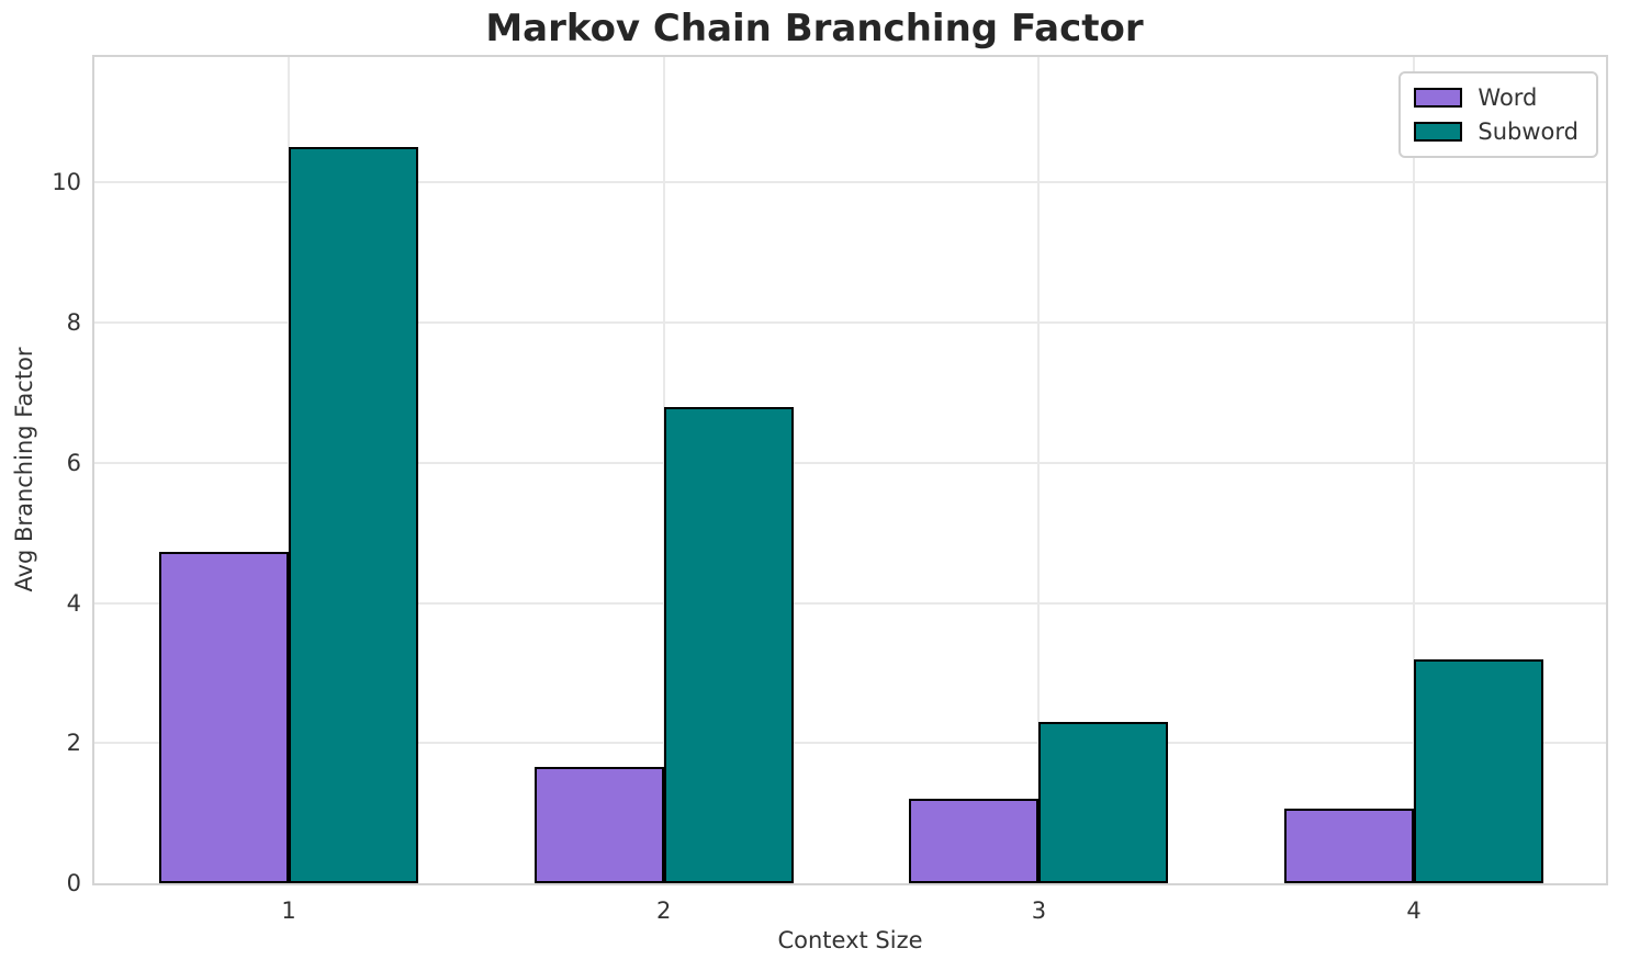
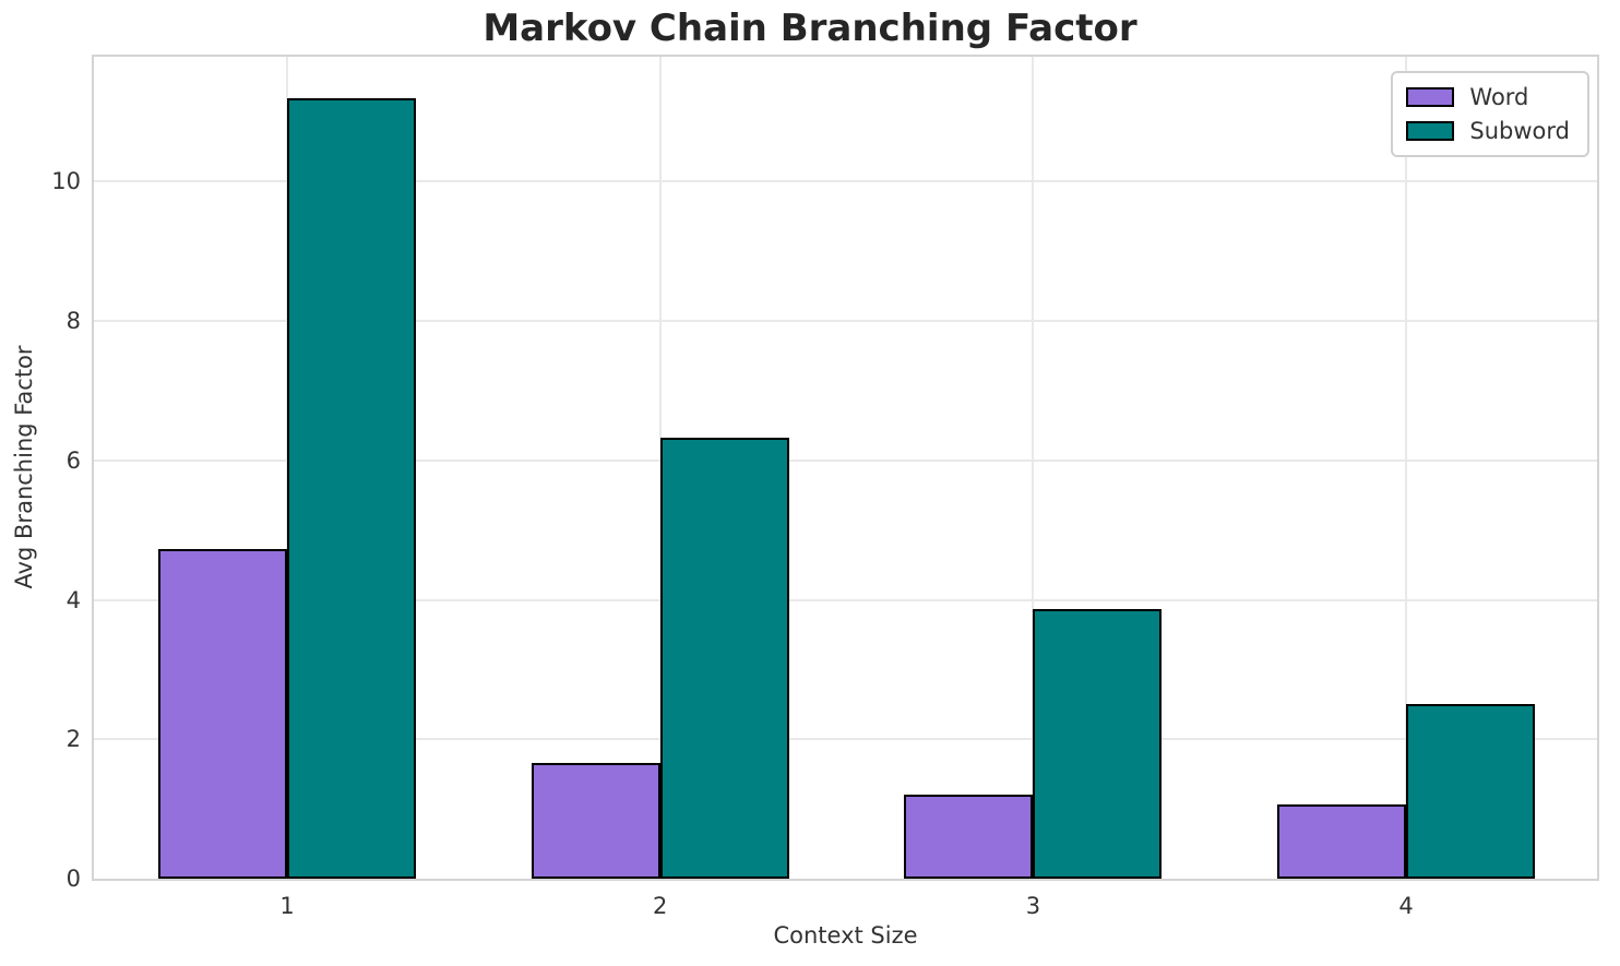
Subword/1: 10.5 -> 11.2
Subword/2: 6.8 -> 6.3
Subword/3: 2.3 -> 3.9
Subword/4: 3.2 -> 2.5
